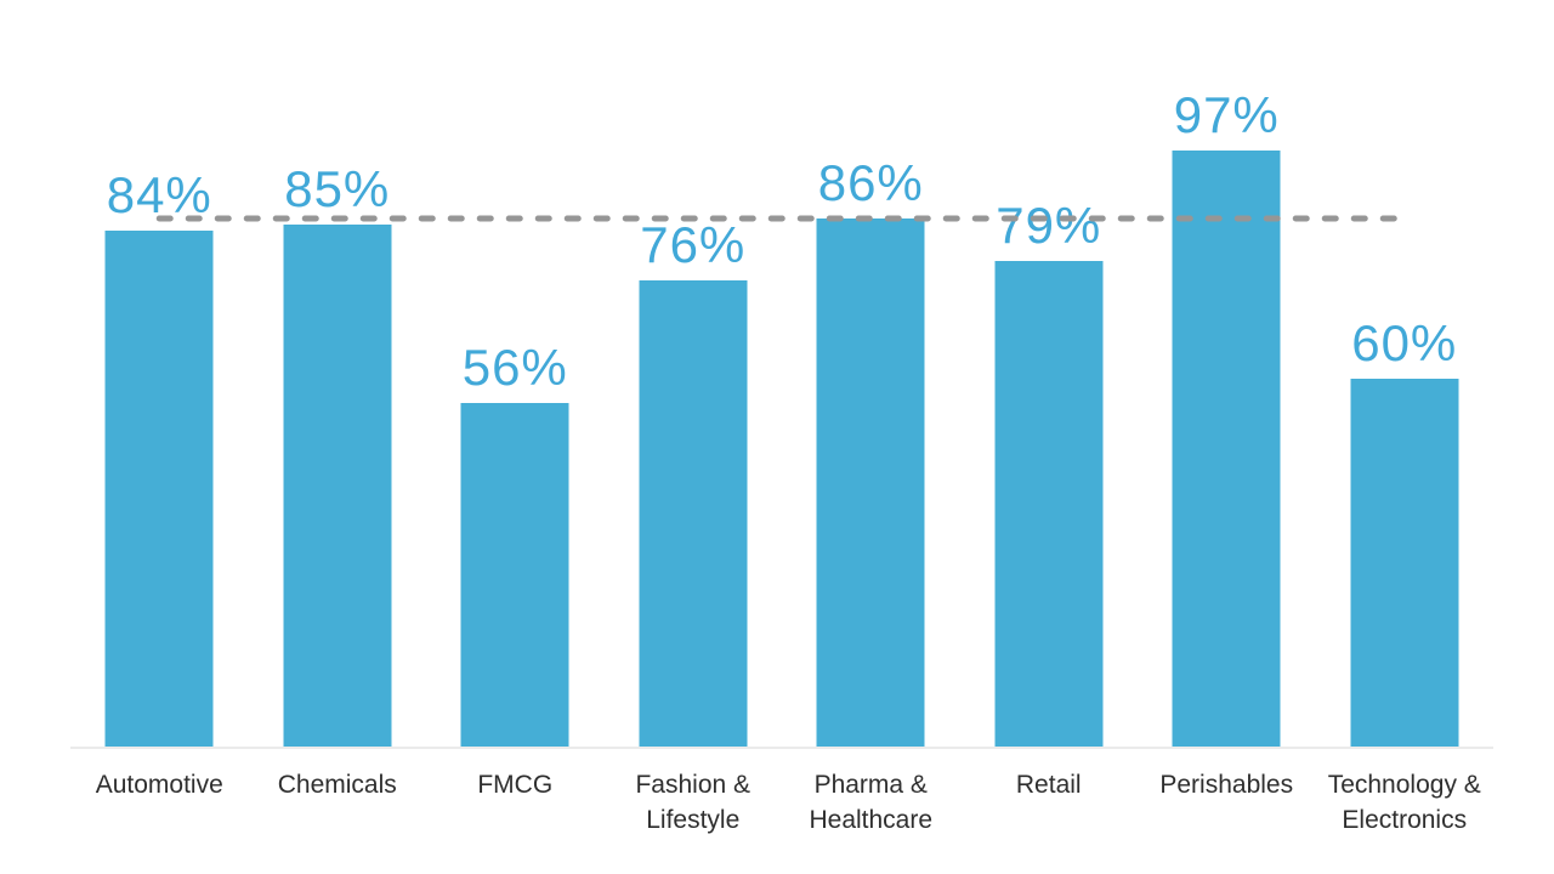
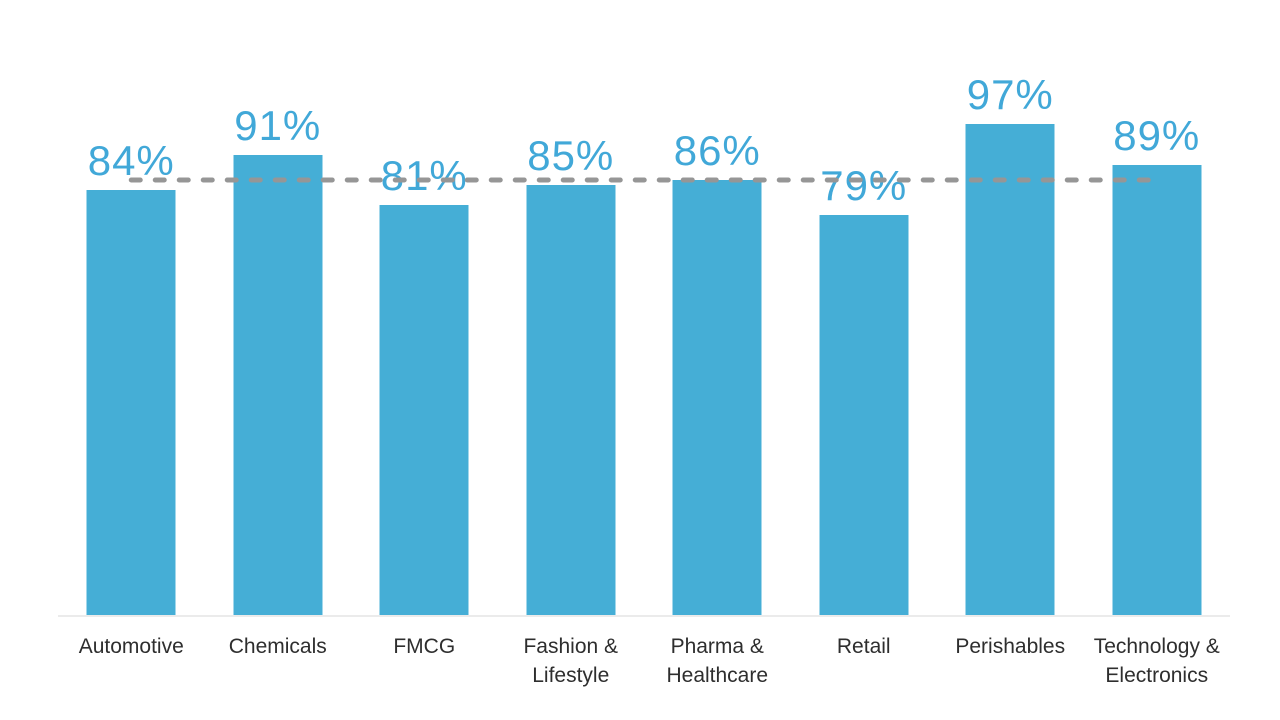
Chemicals: 85% -> 91%
FMCG: 56% -> 81%
Fashion & Lifestyle: 76% -> 85%
Technology & Electronics: 60% -> 89%
